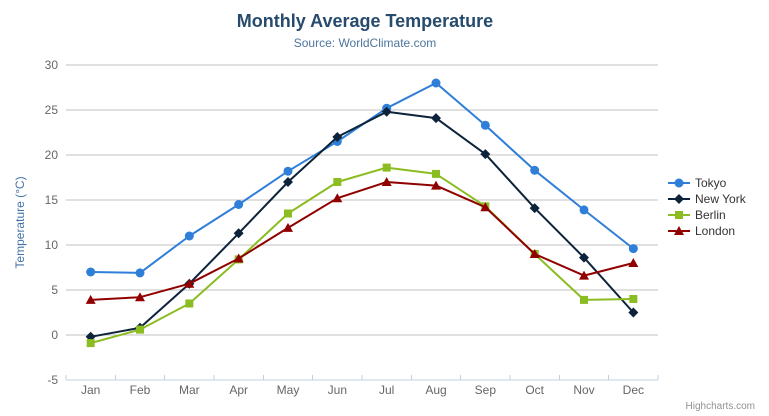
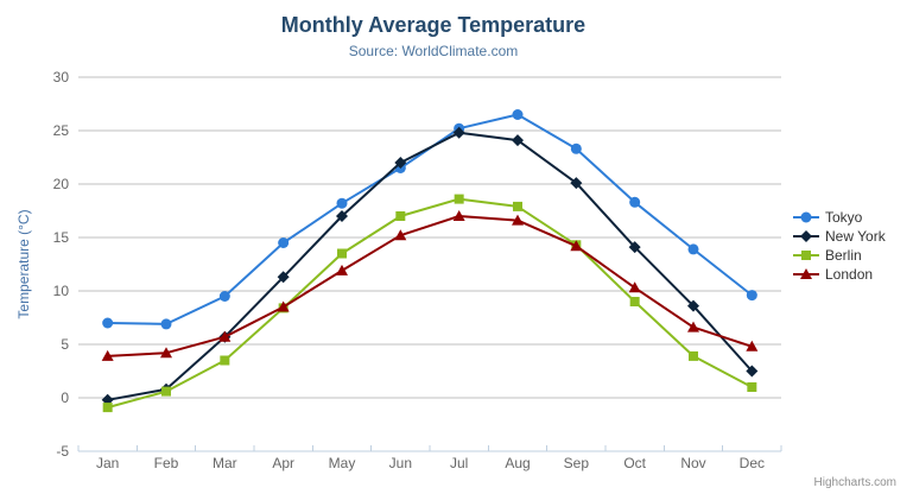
Tokyo/Mar: 11 -> 10
Tokyo/Aug: 28 -> 26
London/Oct: 9 -> 10
Berlin/Dec: 4 -> 1
London/Dec: 8 -> 5
